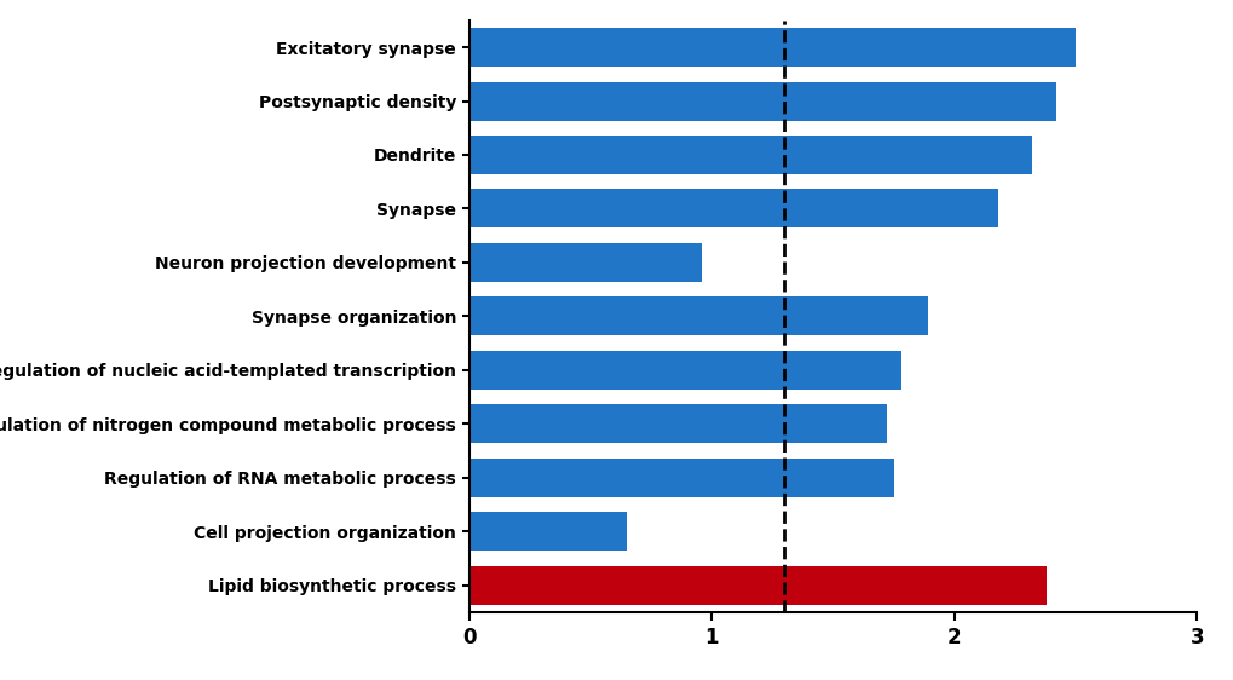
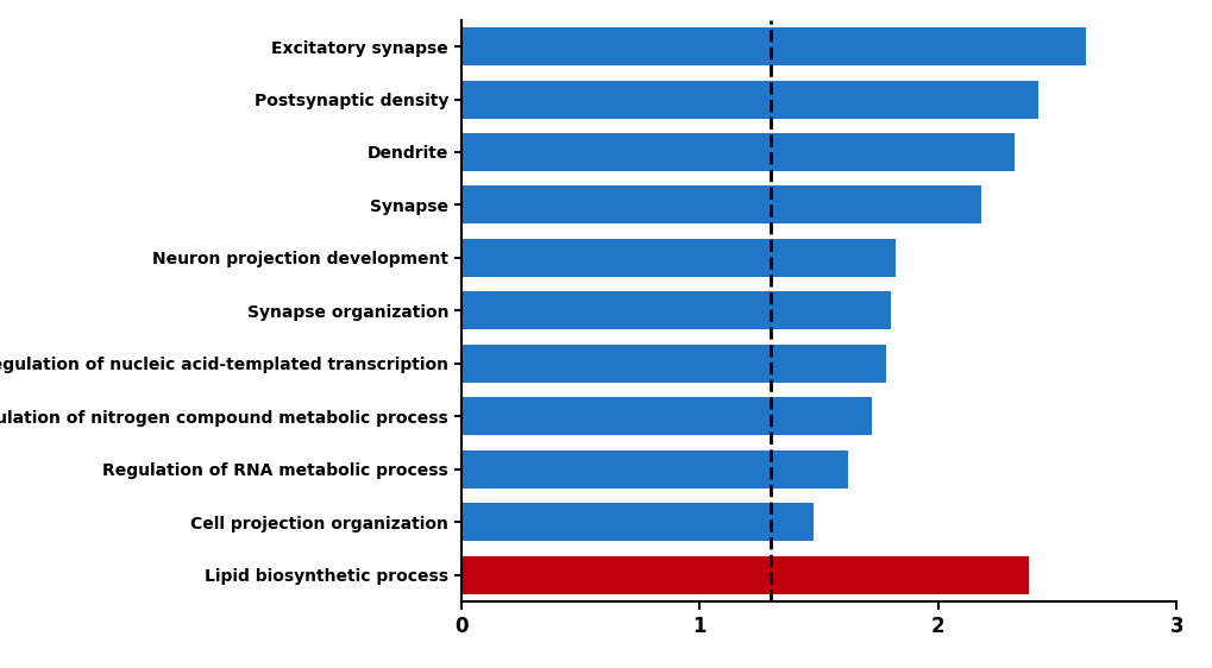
Excitatory synapse: 2.50 -> 2.62
Neuron projection development: 0.96 -> 1.82
Synapse organization: 1.89 -> 1.80
Regulation of RNA metabolic process: 1.75 -> 1.62
Cell projection organization: 0.65 -> 1.48
